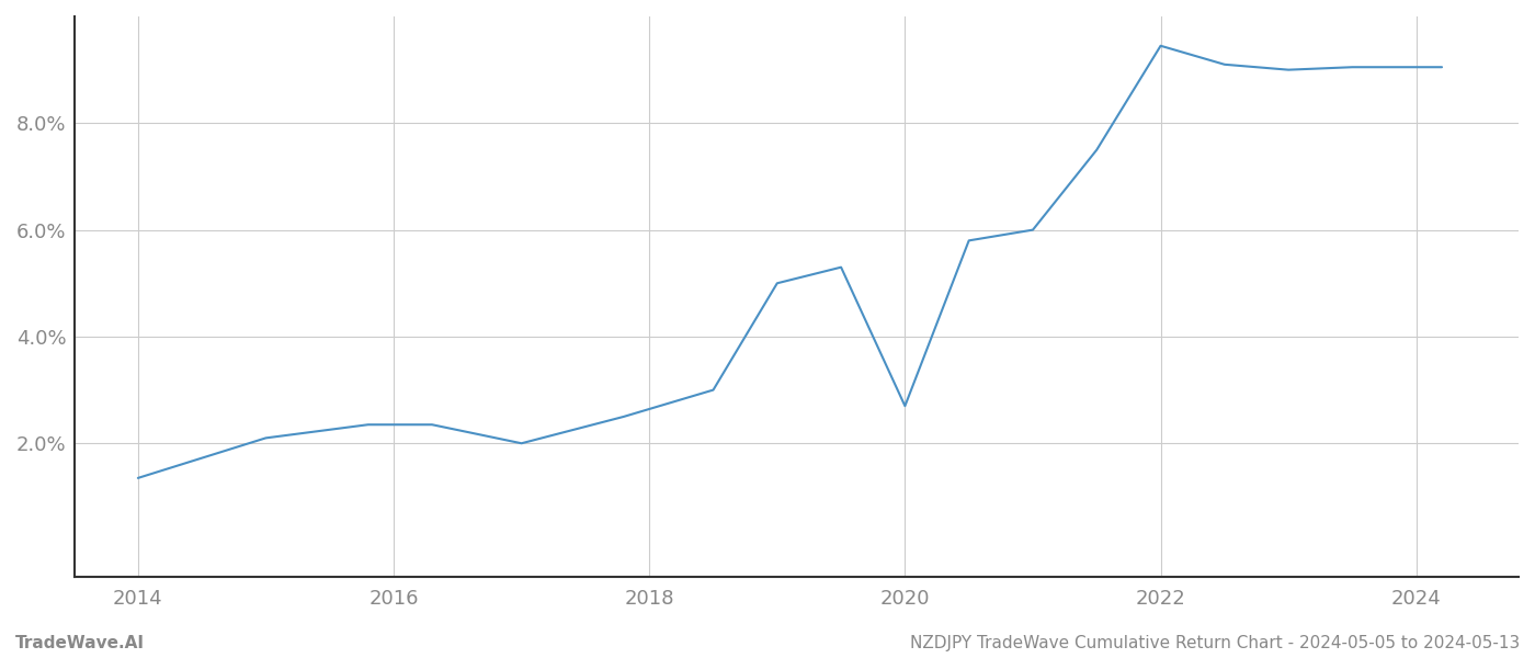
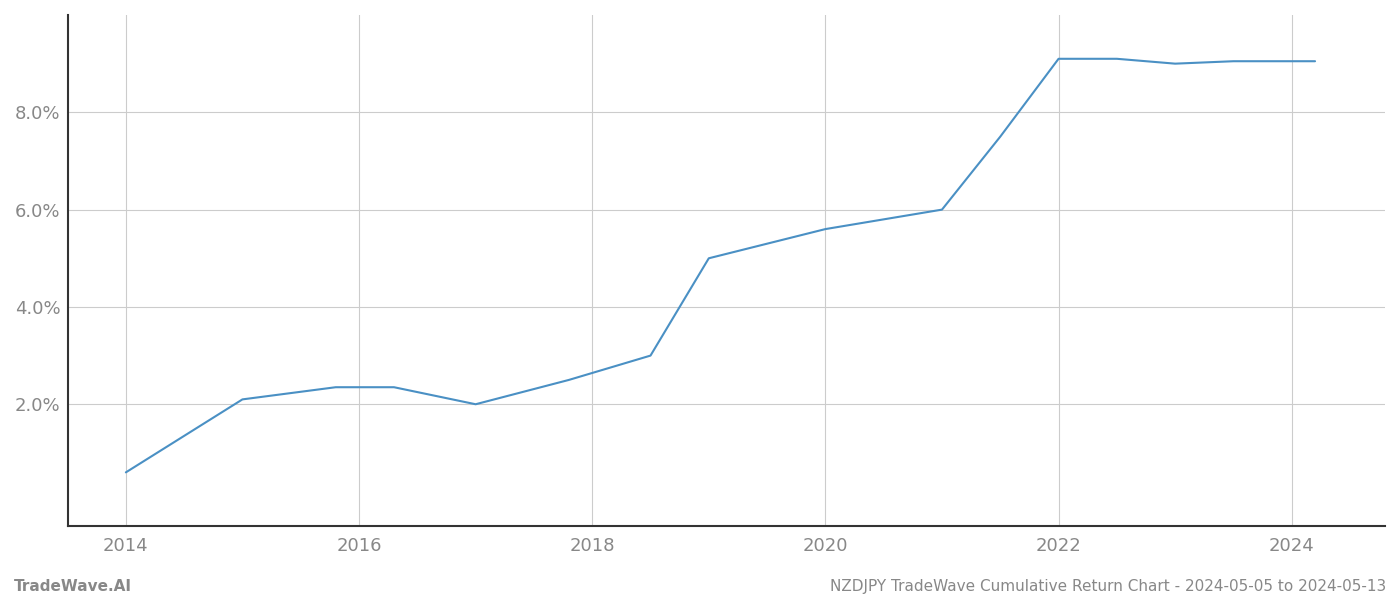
2014: 1.35% -> 0.60%
2020: 2.70% -> 5.60%
2022: 9.45% -> 9.10%
